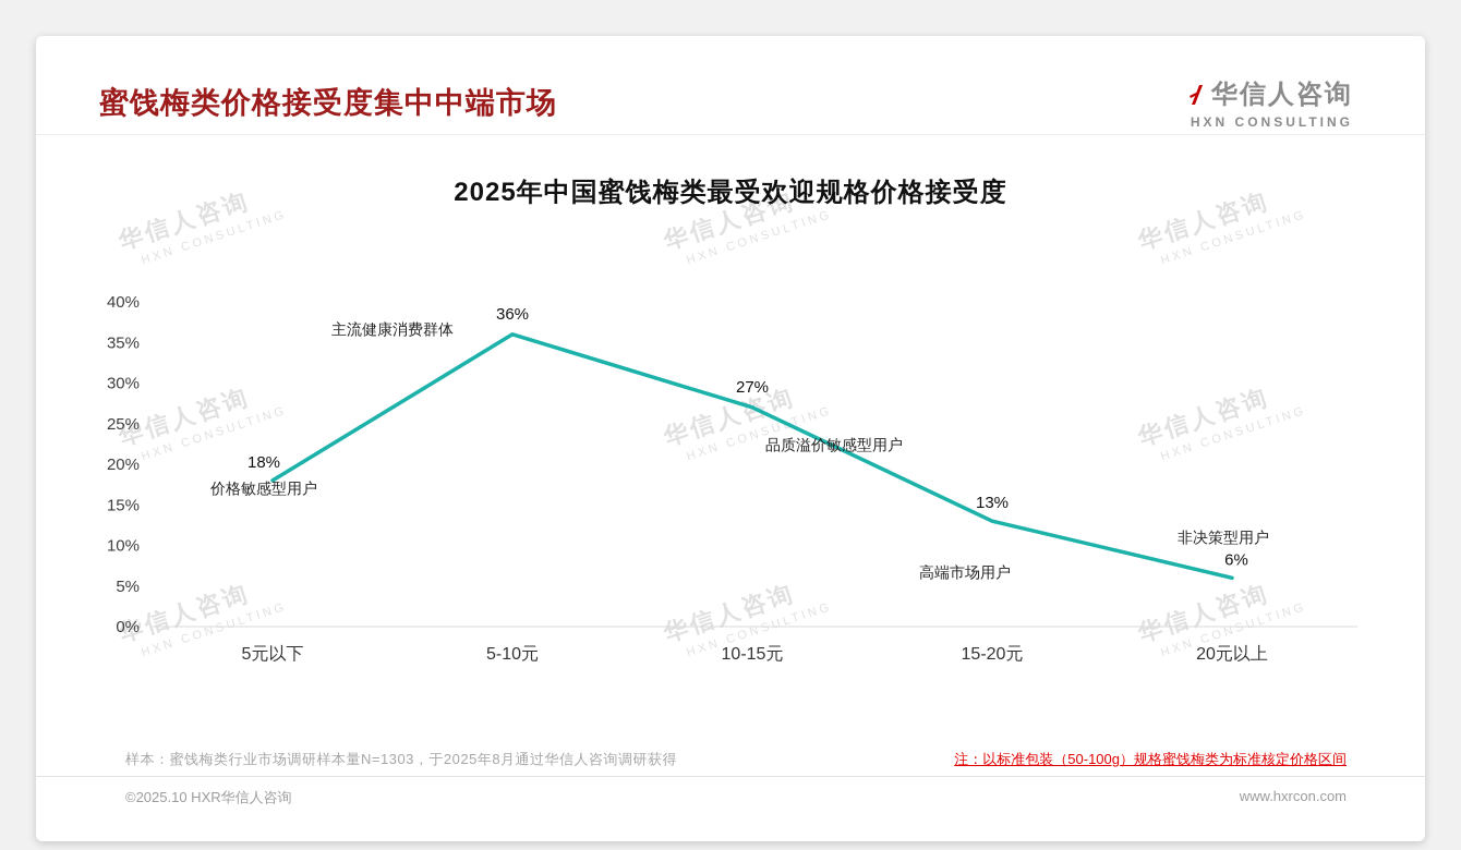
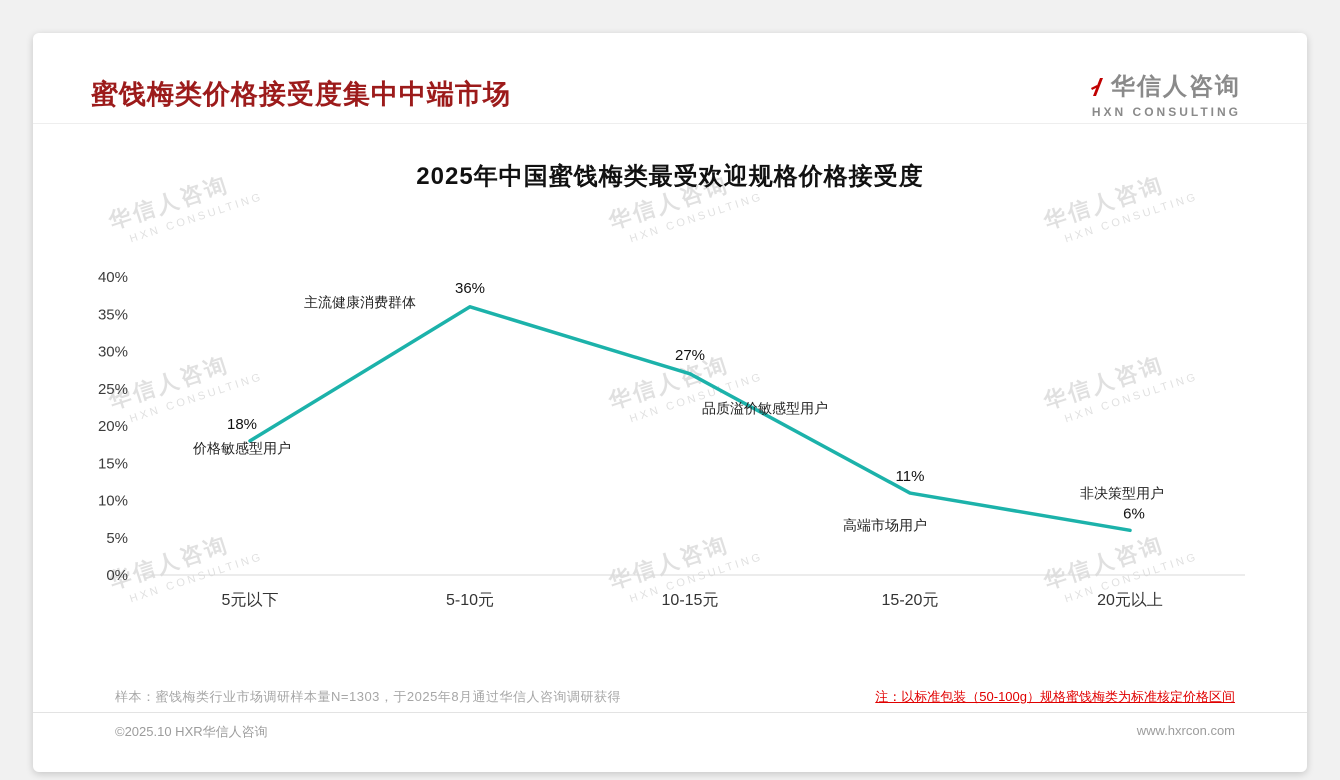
15-20元: 13% -> 11%
